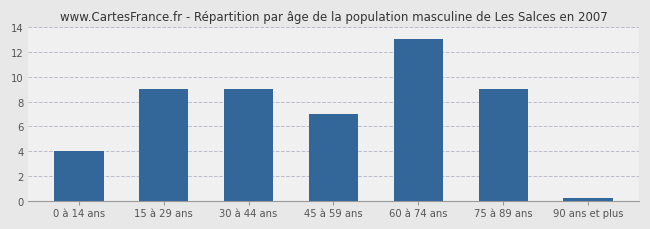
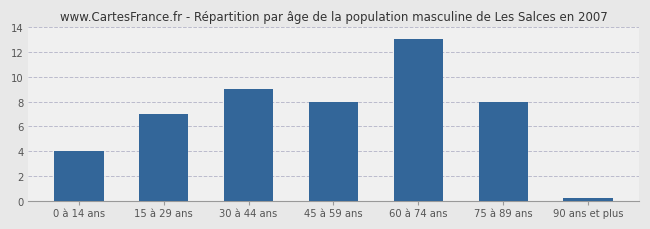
15 à 29 ans: 9.0 -> 7.0
45 à 59 ans: 7.0 -> 8.0
75 à 89 ans: 9.0 -> 8.0
